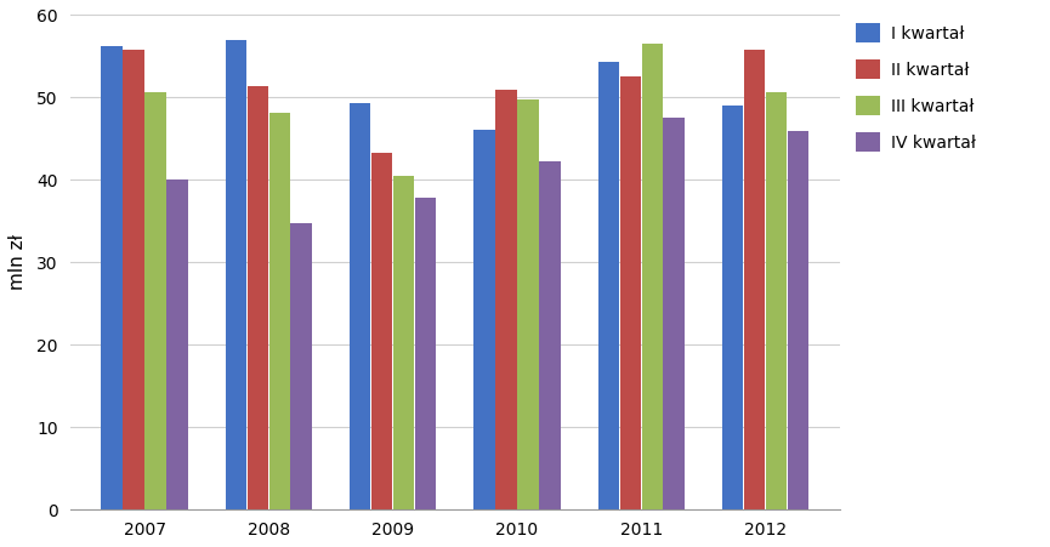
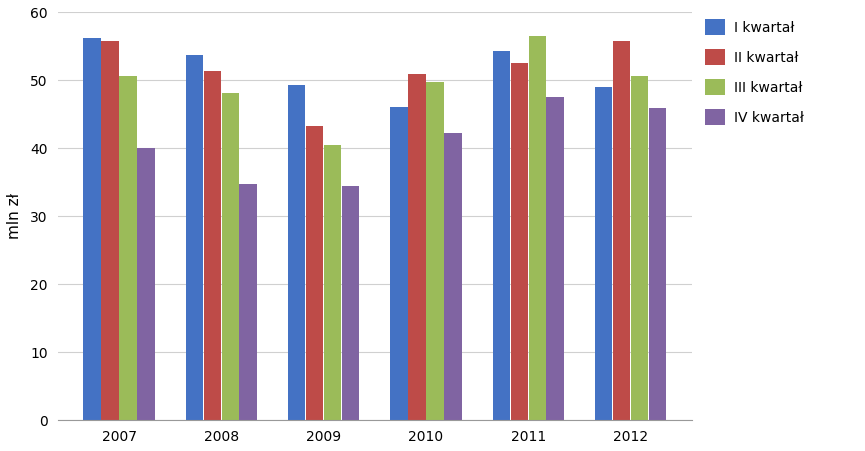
I kwartał/2008: 57.0 -> 53.7
IV kwartał/2009: 37.8 -> 34.5
